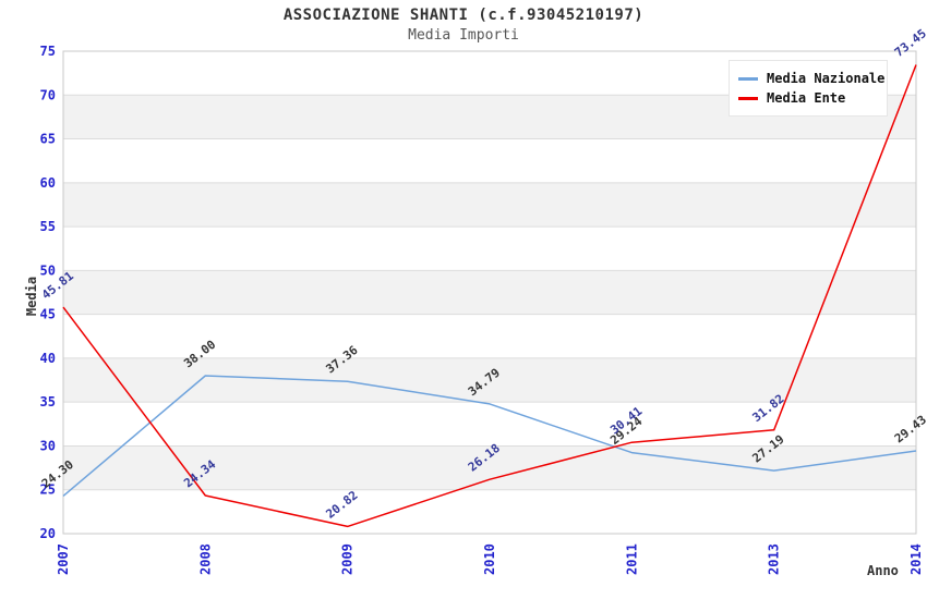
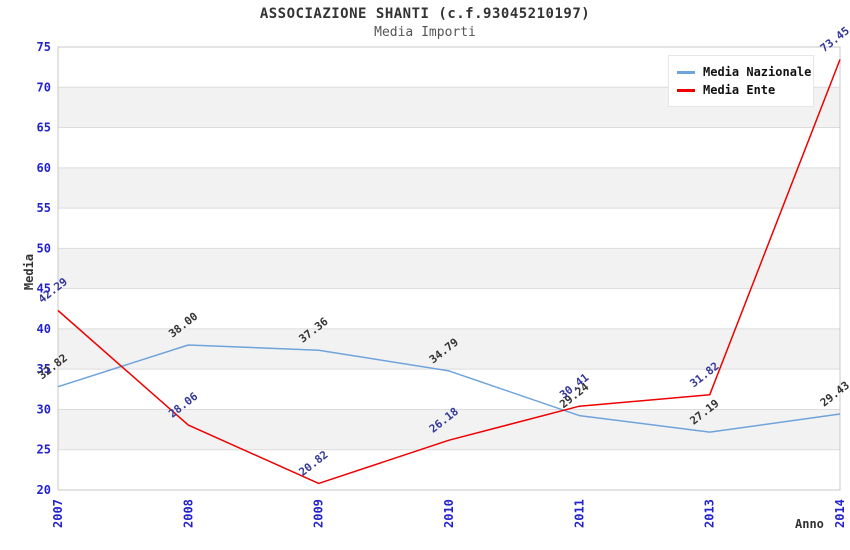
Media Nazionale/2007: 24.30 -> 32.82
Media Ente/2007: 45.81 -> 42.29
Media Ente/2008: 24.34 -> 28.06
